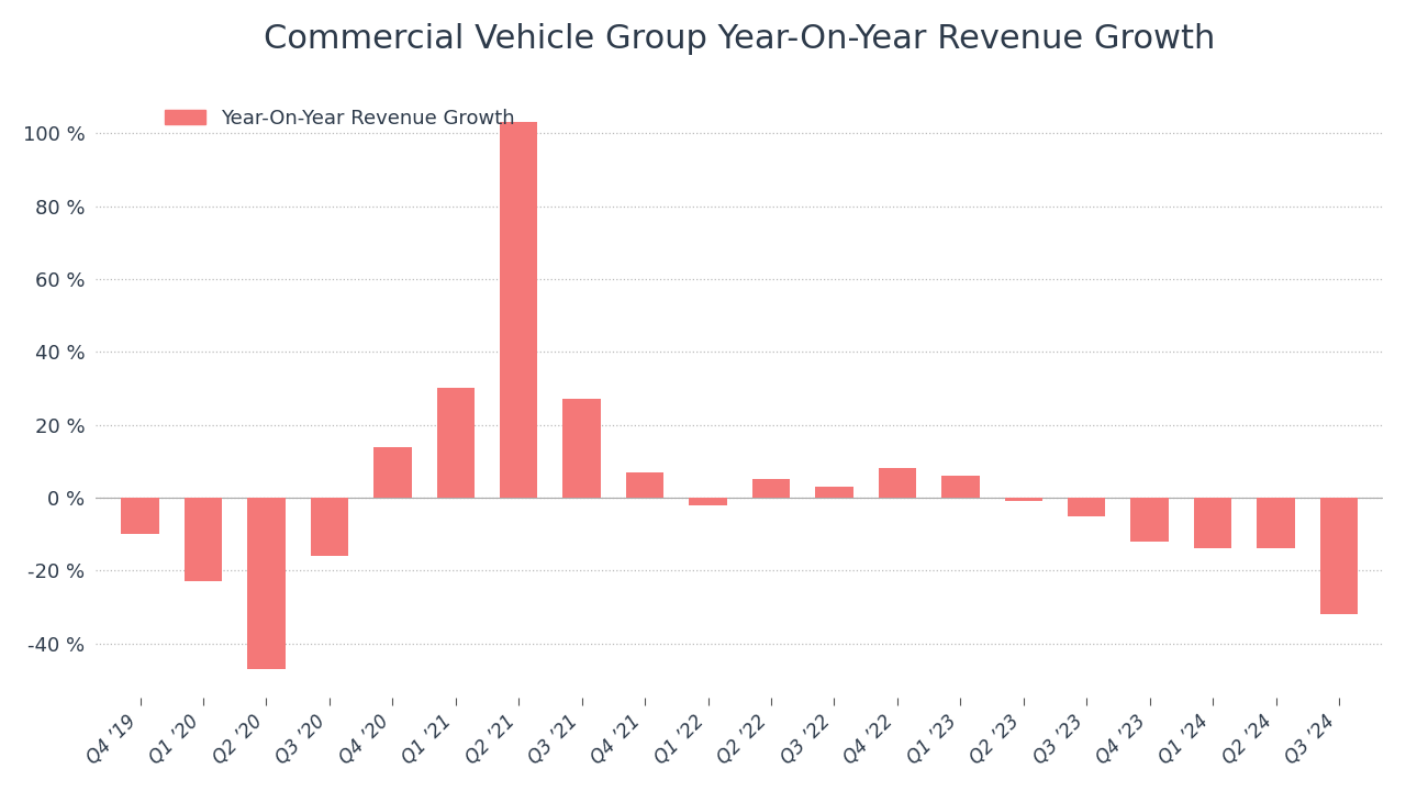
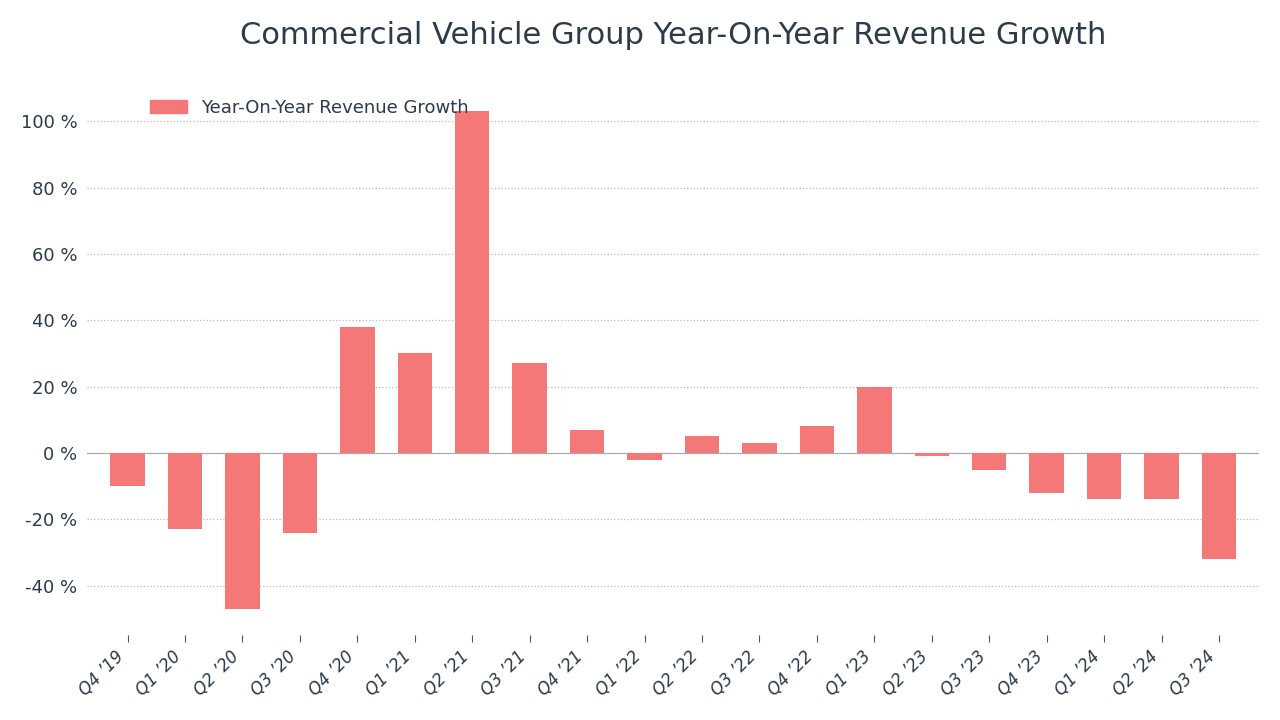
Q3 ’20: -16 % -> -24 %
Q4 ’20: 14 % -> 38 %
Q1 ’23: 6 % -> 20 %
